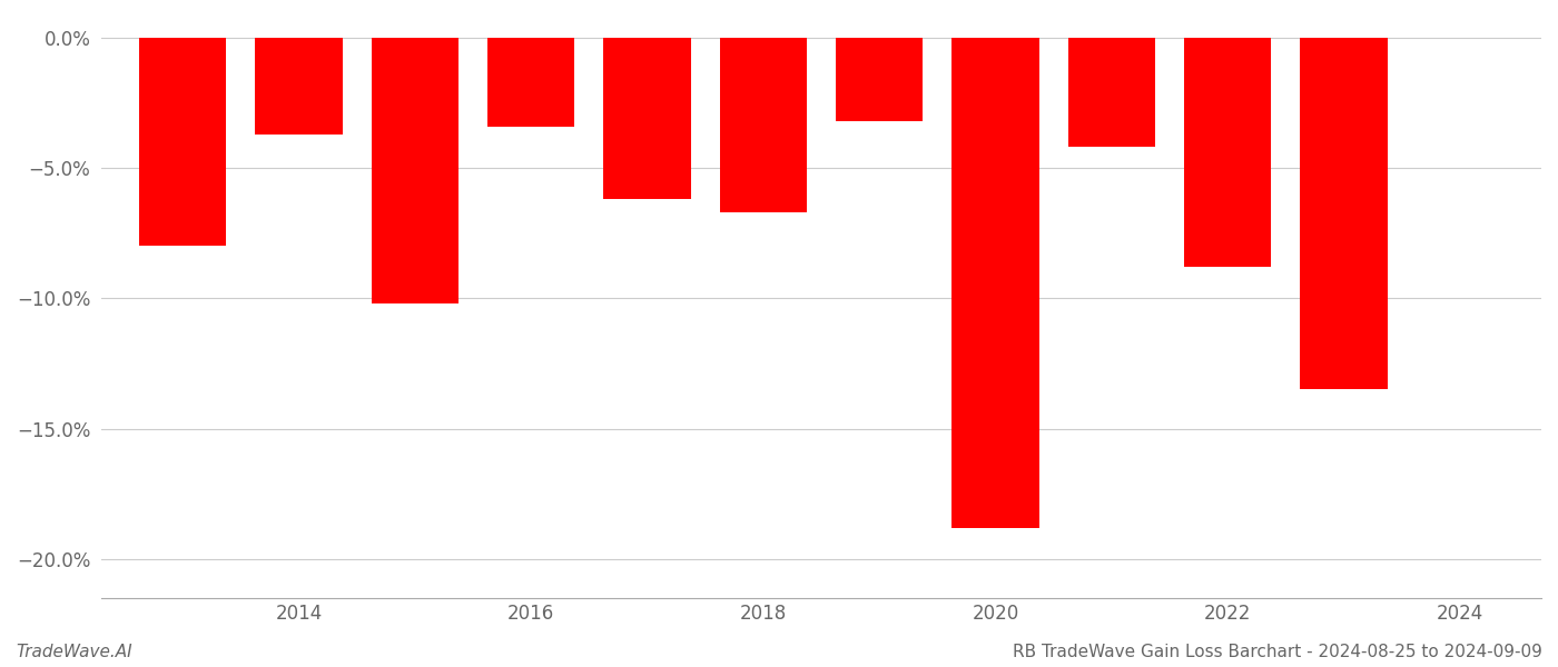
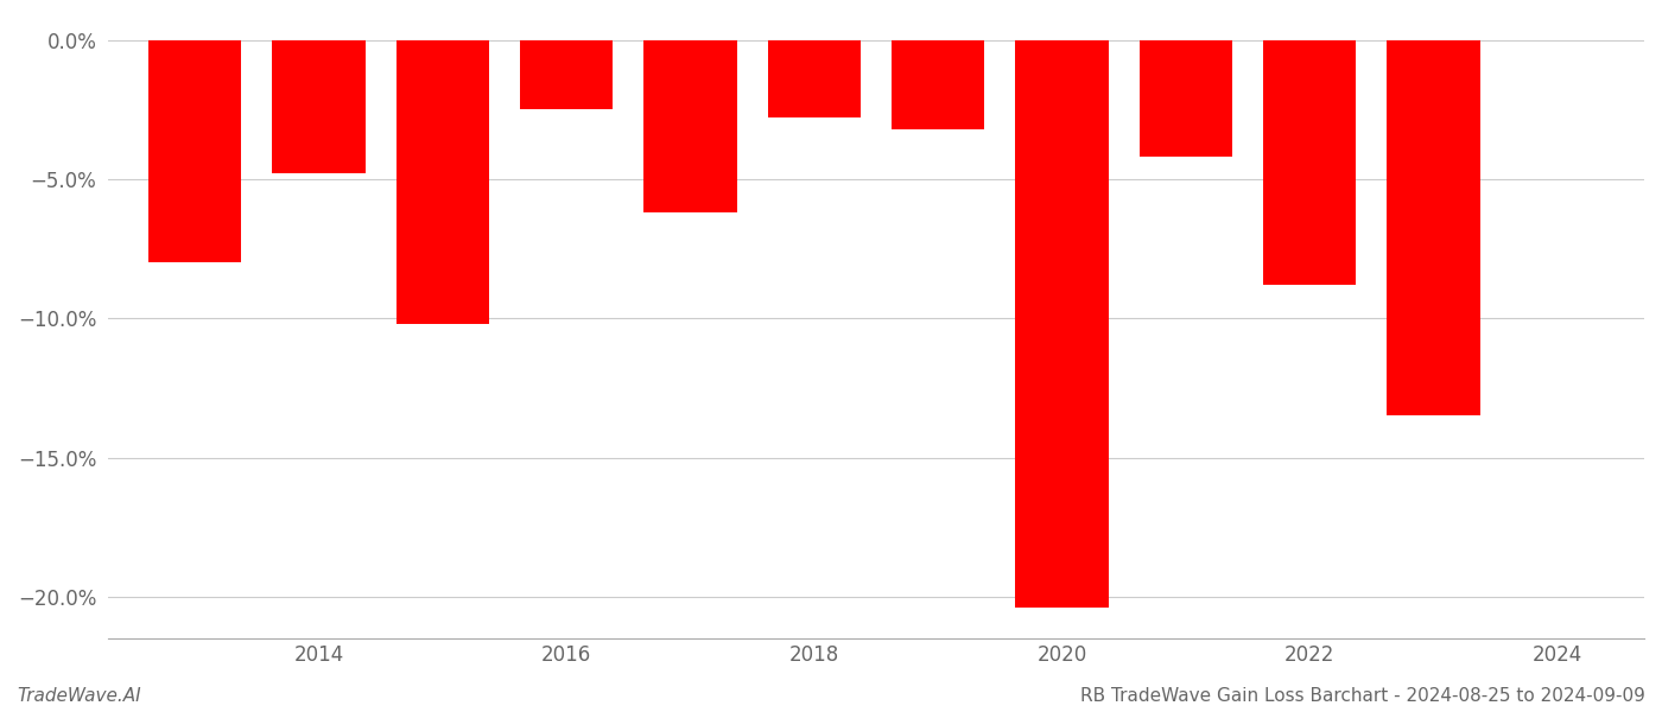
2014: -3.7% -> -4.8%
2016: -3.4% -> -2.5%
2018: -6.7% -> -2.8%
2020: -18.8% -> -20.4%
